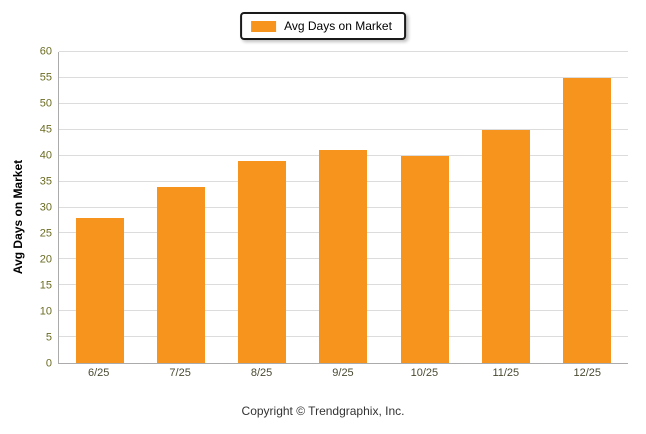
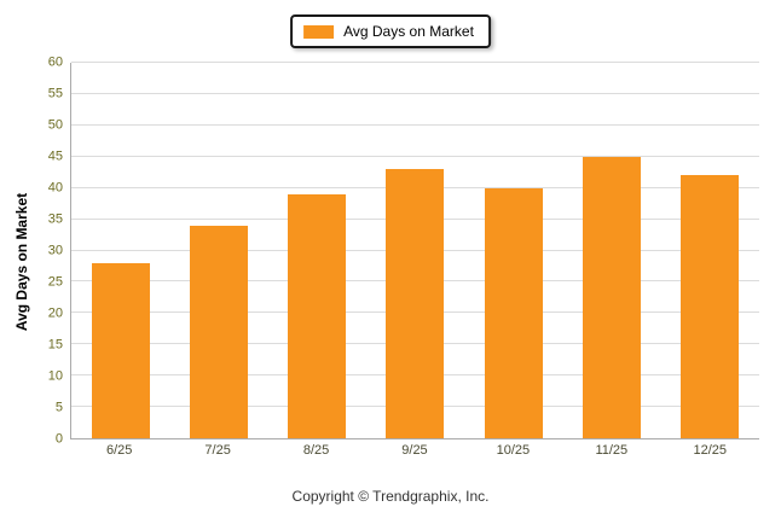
9/25: 41 -> 43
12/25: 55 -> 42
